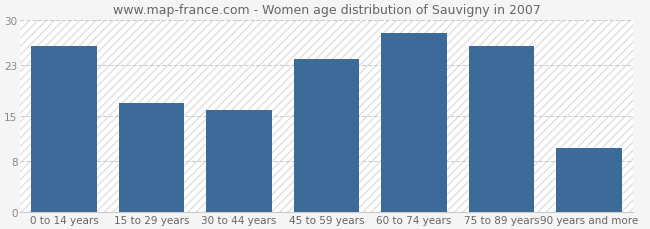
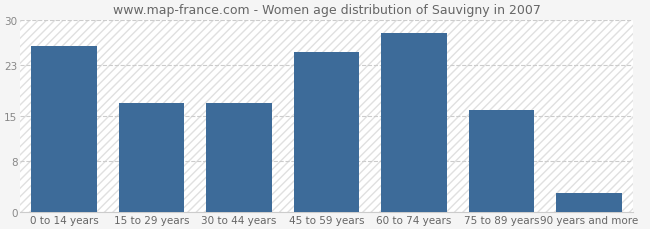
30 to 44 years: 16 -> 17
45 to 59 years: 24 -> 25
75 to 89 years: 26 -> 16
90 years and more: 10 -> 3
